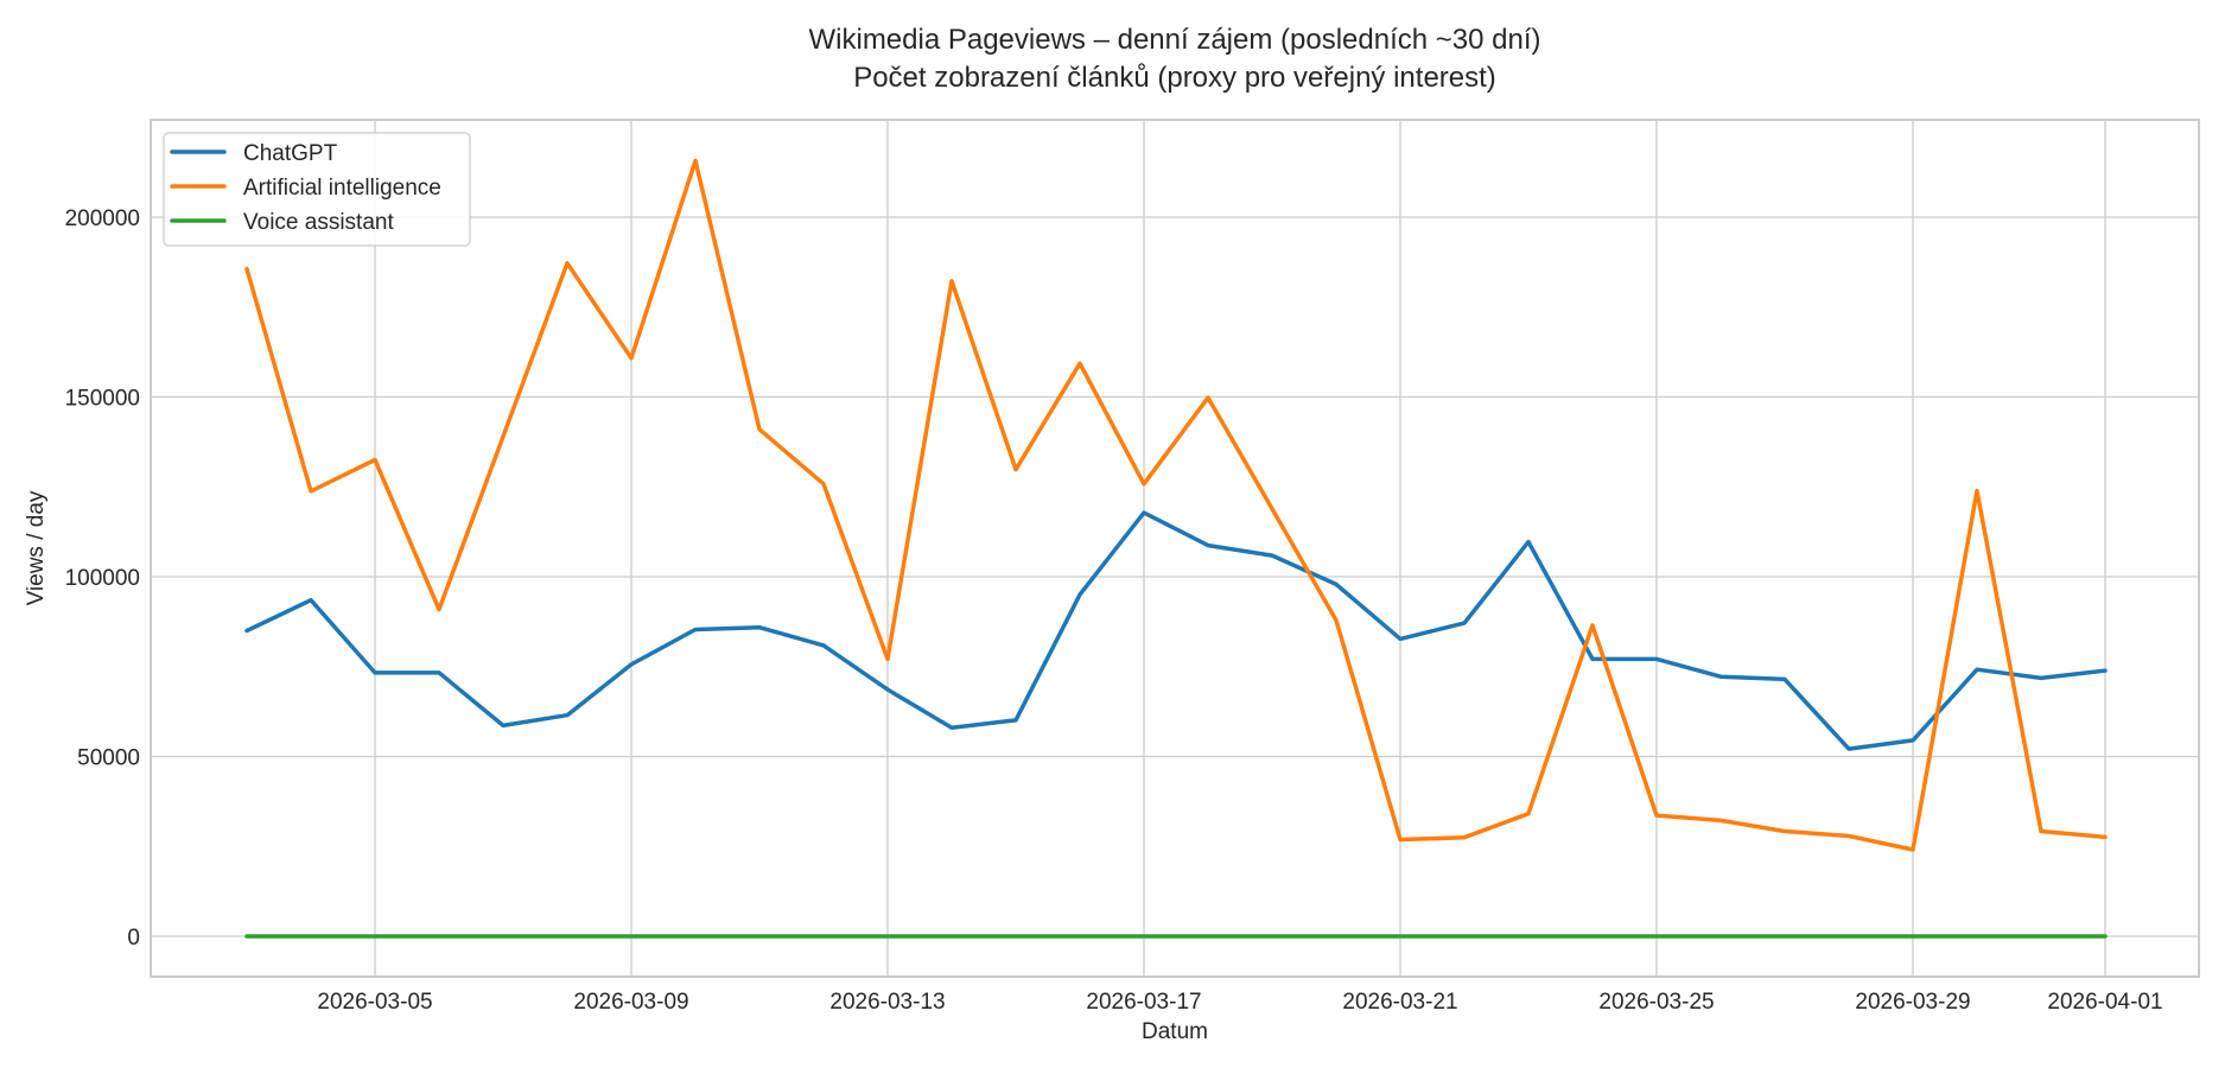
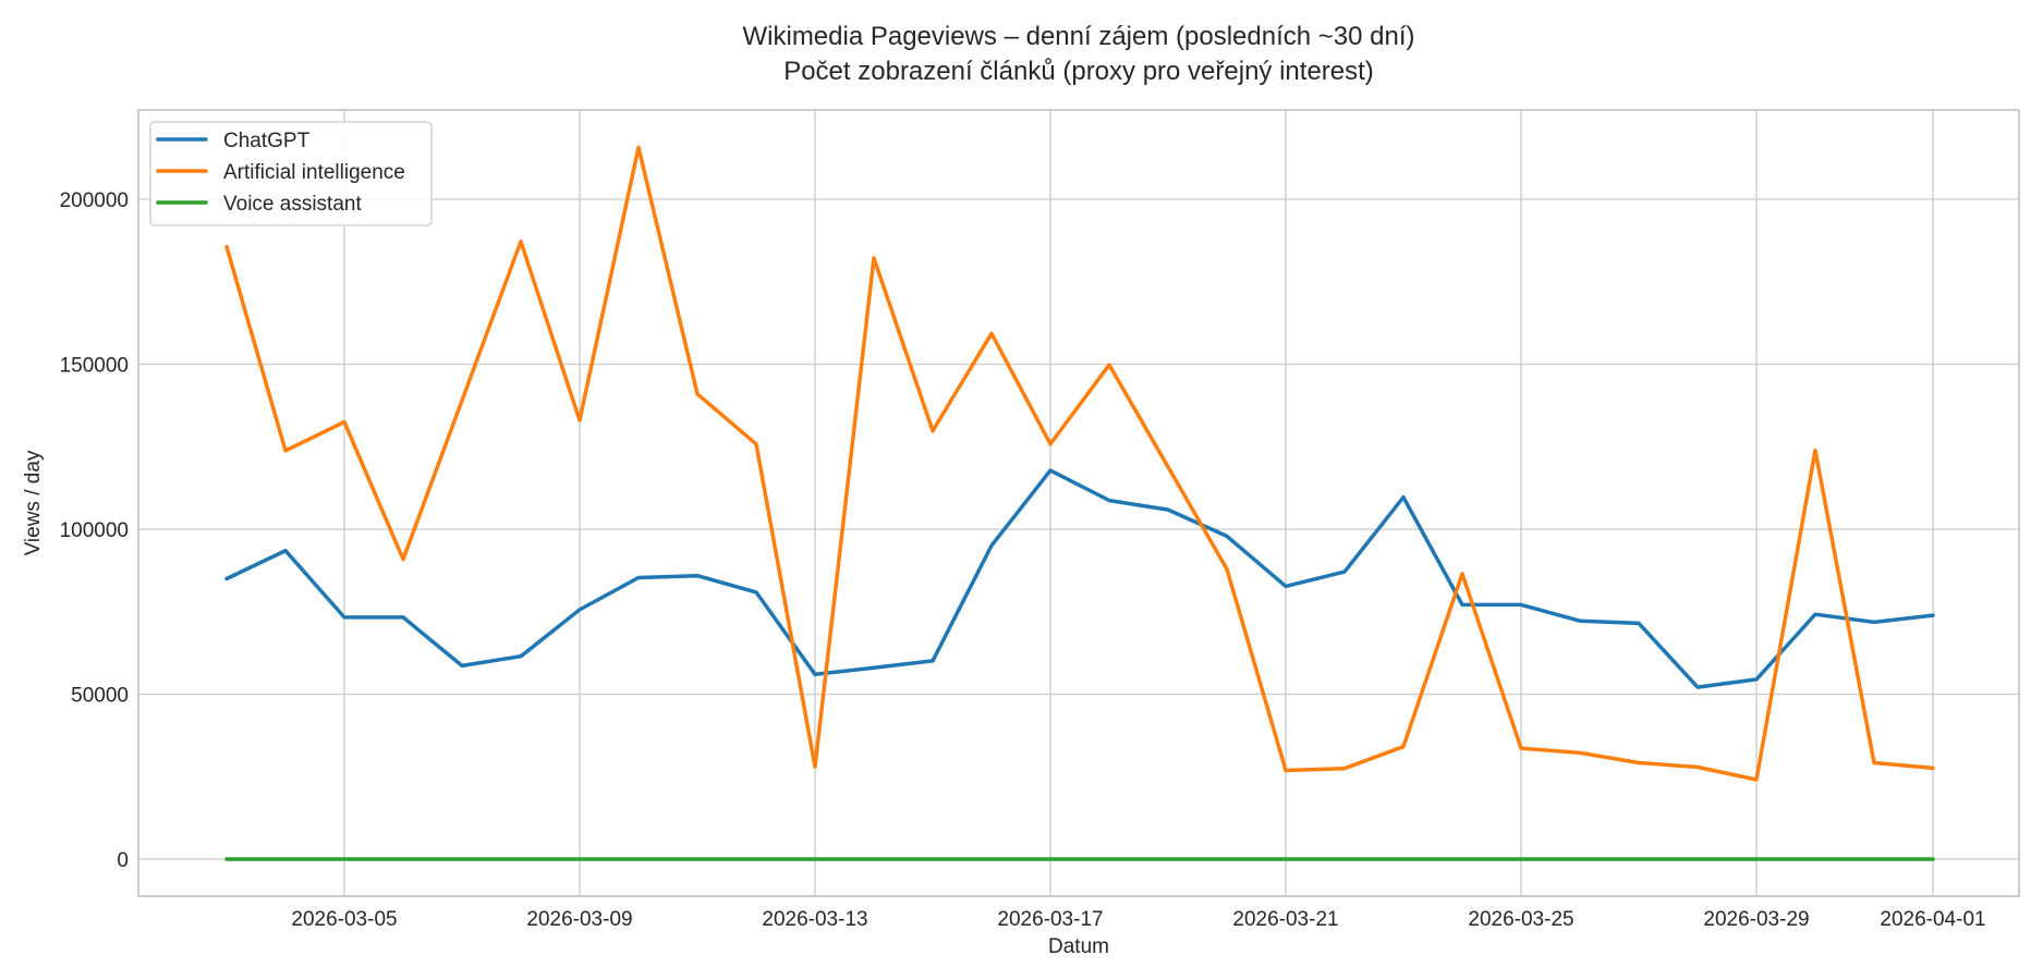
Artificial intelligence/2026-03-09: 161000 -> 133000
ChatGPT/2026-03-13: 69000 -> 56000
Artificial intelligence/2026-03-13: 77000 -> 28000
